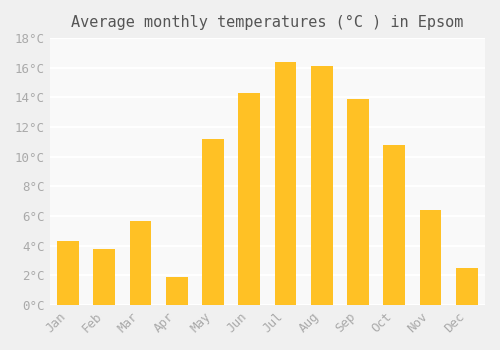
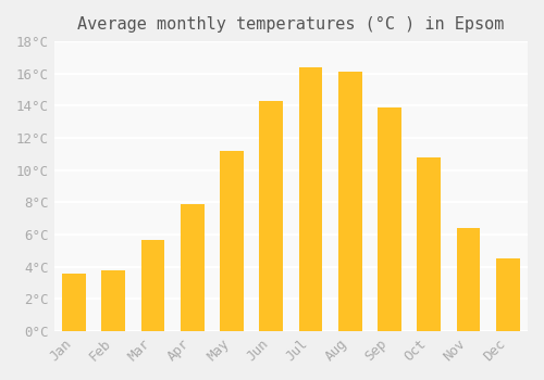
Jan: 4.3°C -> 3.6°C
Apr: 1.9°C -> 7.9°C
Dec: 2.5°C -> 4.5°C
